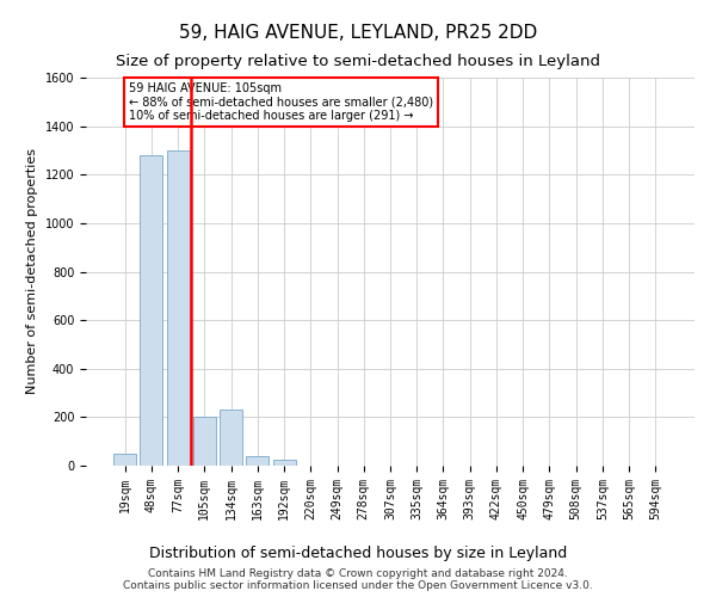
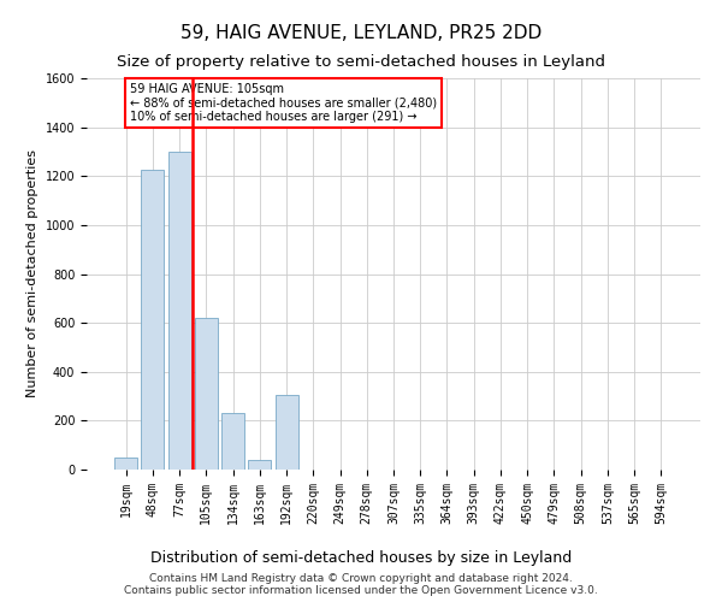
48sqm: 1280 -> 1225
105sqm: 200 -> 620
192sqm: 25 -> 305
